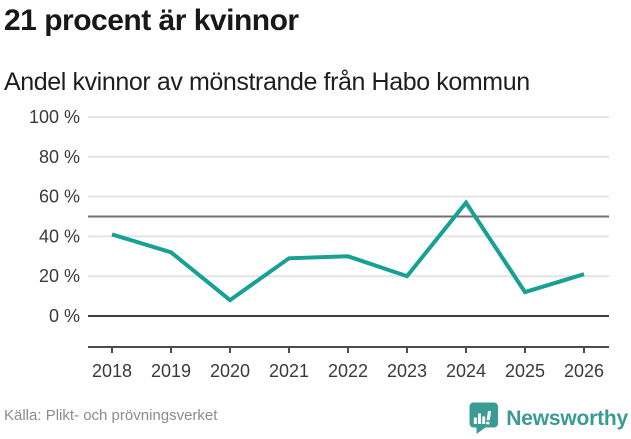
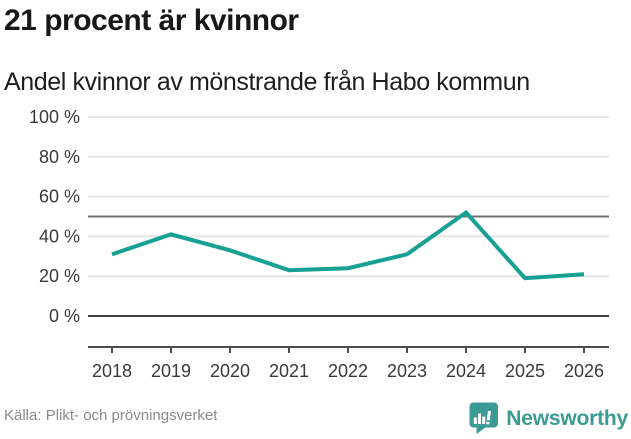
2018: 41% -> 31%
2019: 32% -> 41%
2020: 8% -> 33%
2021: 29% -> 23%
2022: 30% -> 24%
2023: 20% -> 31%
2024: 57% -> 52%
2025: 12% -> 19%
